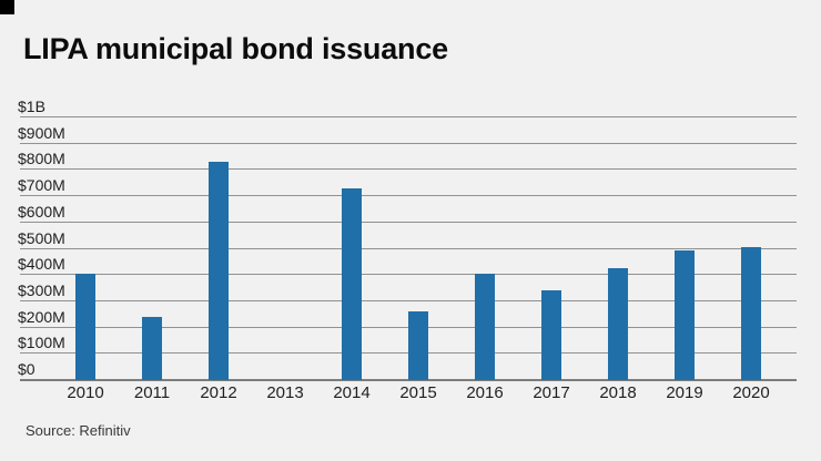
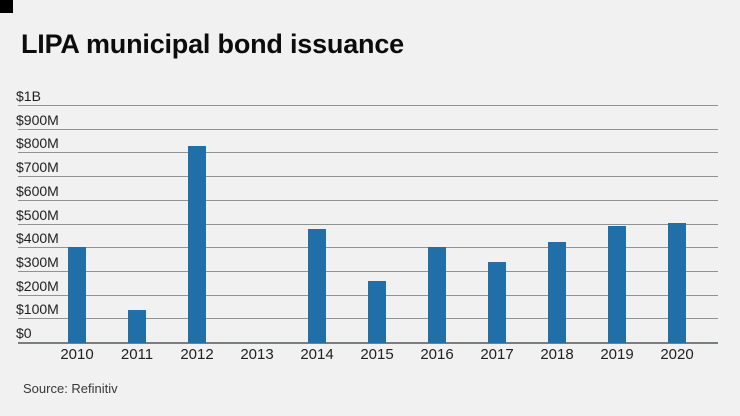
2011: $240M -> $140M
2014: $730M -> $480M
